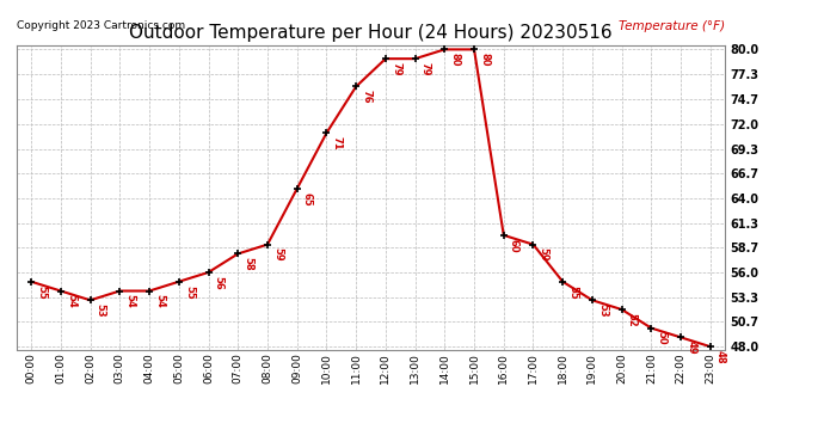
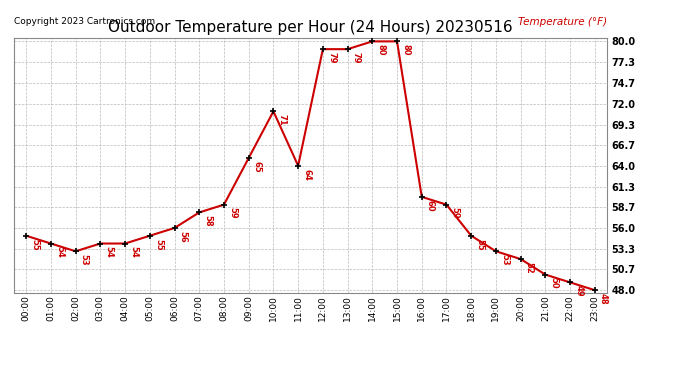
11:00: 76 -> 64
